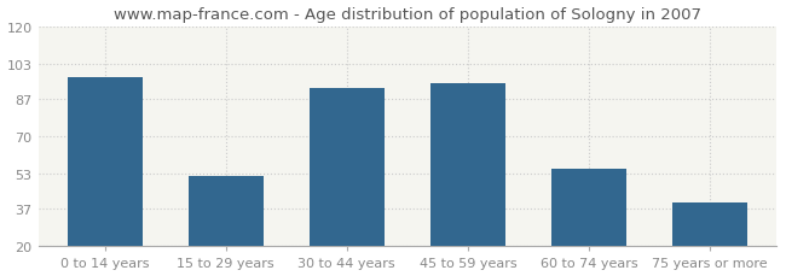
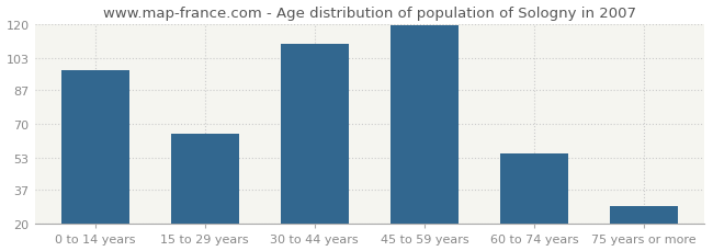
15 to 29 years: 52 -> 65
30 to 44 years: 92 -> 110
45 to 59 years: 94 -> 119
75 years or more: 40 -> 29
